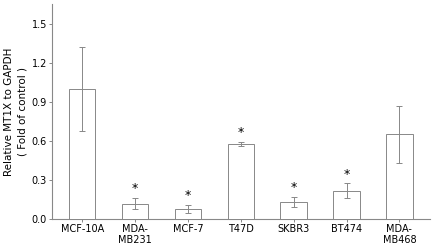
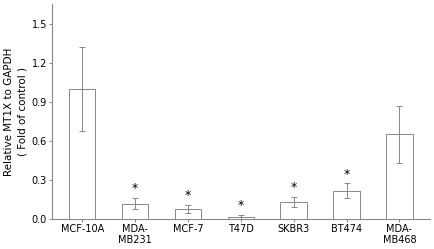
T47D: 0.58 -> 0.02
